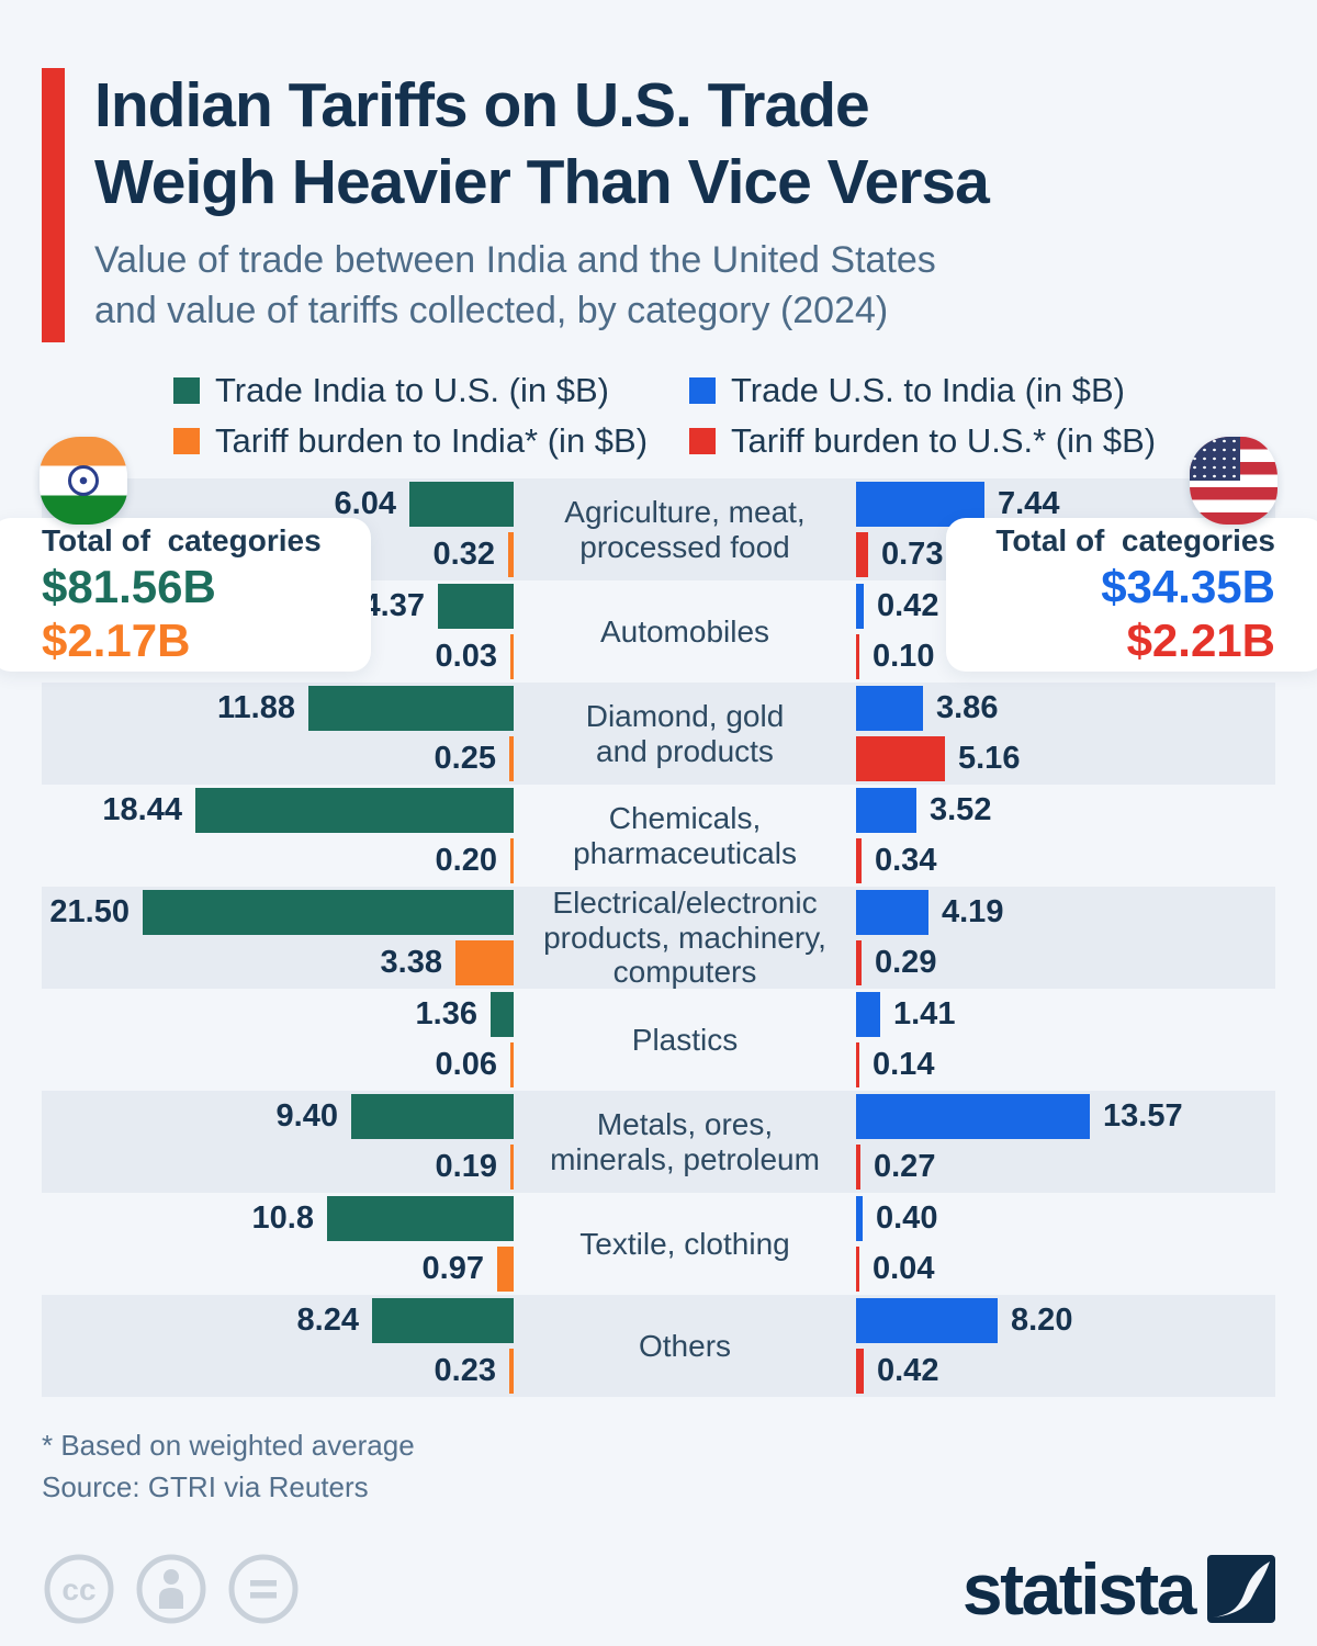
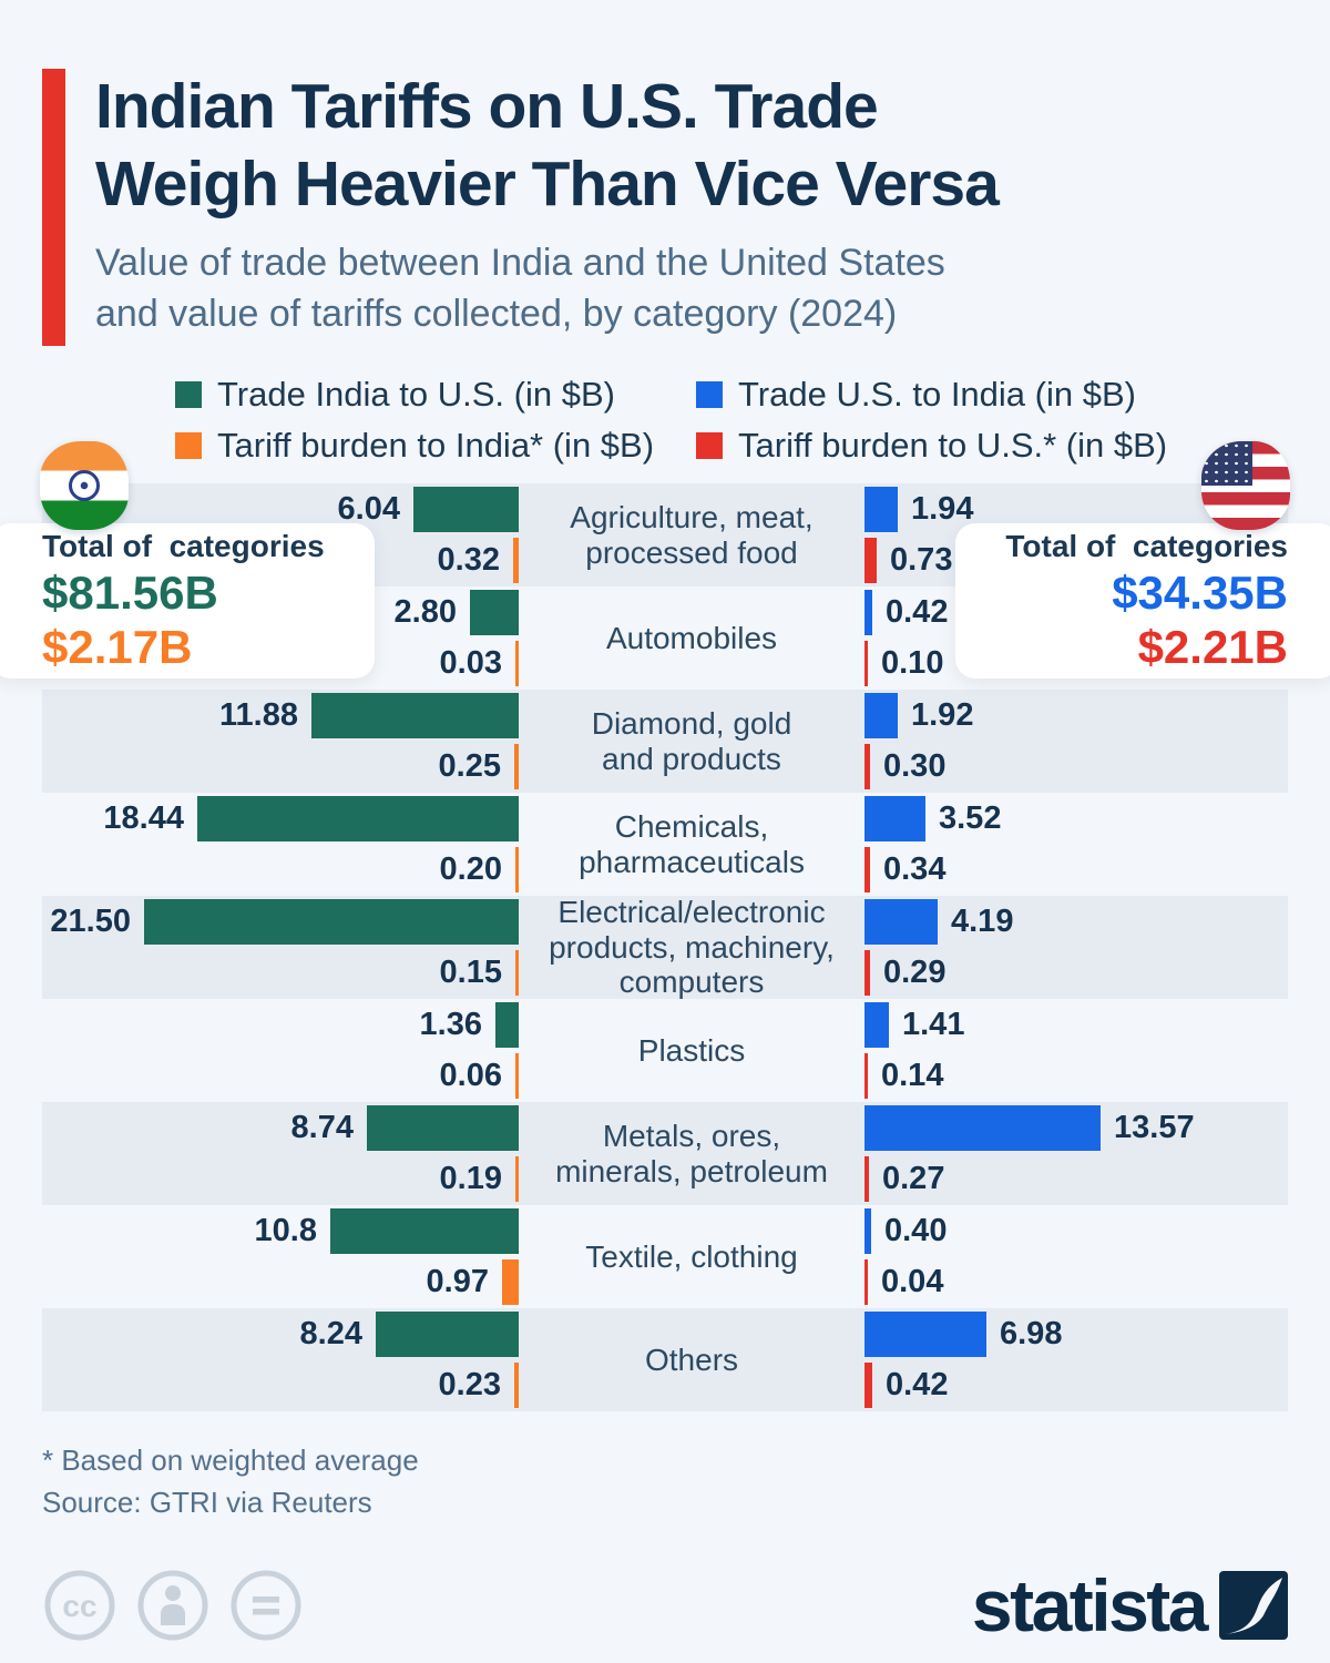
Trade U.S. to India (in $B)/Agriculture, meat, processed food: 7.44 -> 1.94
Trade India to U.S. (in $B)/Automobiles: 4.37 -> 2.80
Trade U.S. to India (in $B)/Diamond, gold and products: 3.86 -> 1.92
Tariff burden to U.S.* (in $B)/Diamond, gold and products: 5.16 -> 0.30
Tariff burden to India* (in $B)/Electrical/electronic products, machinery, computers: 3.38 -> 0.15
Trade India to U.S. (in $B)/Metals, ores, minerals, petroleum: 9.40 -> 8.74
Trade U.S. to India (in $B)/Others: 8.20 -> 6.98
